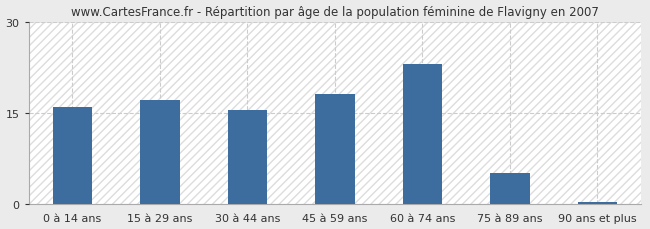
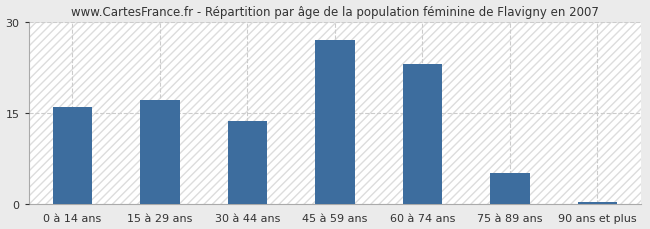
30 à 44 ans: 15.5 -> 13.6
45 à 59 ans: 18.0 -> 27.0
